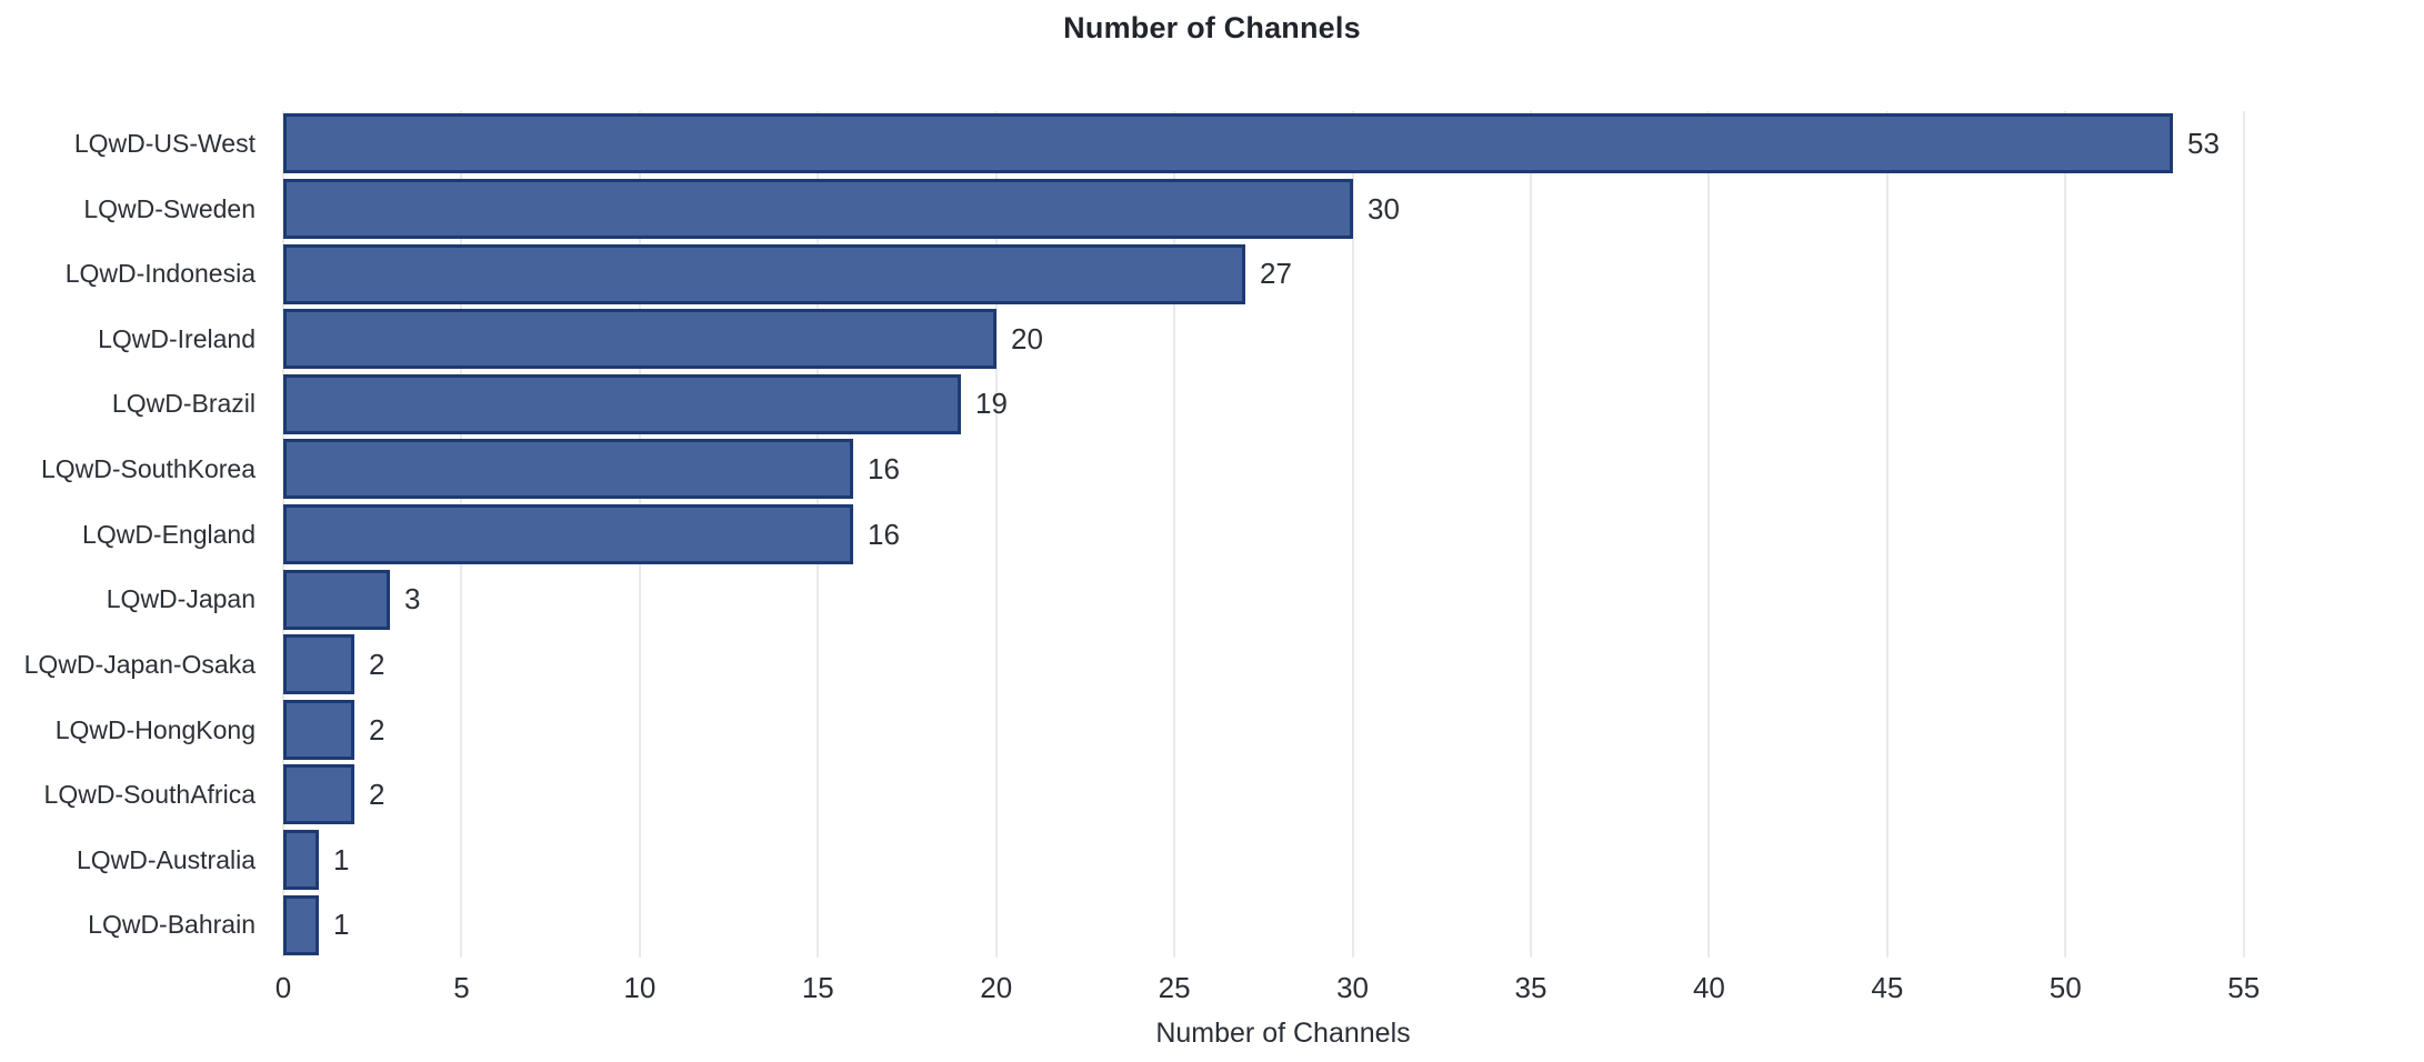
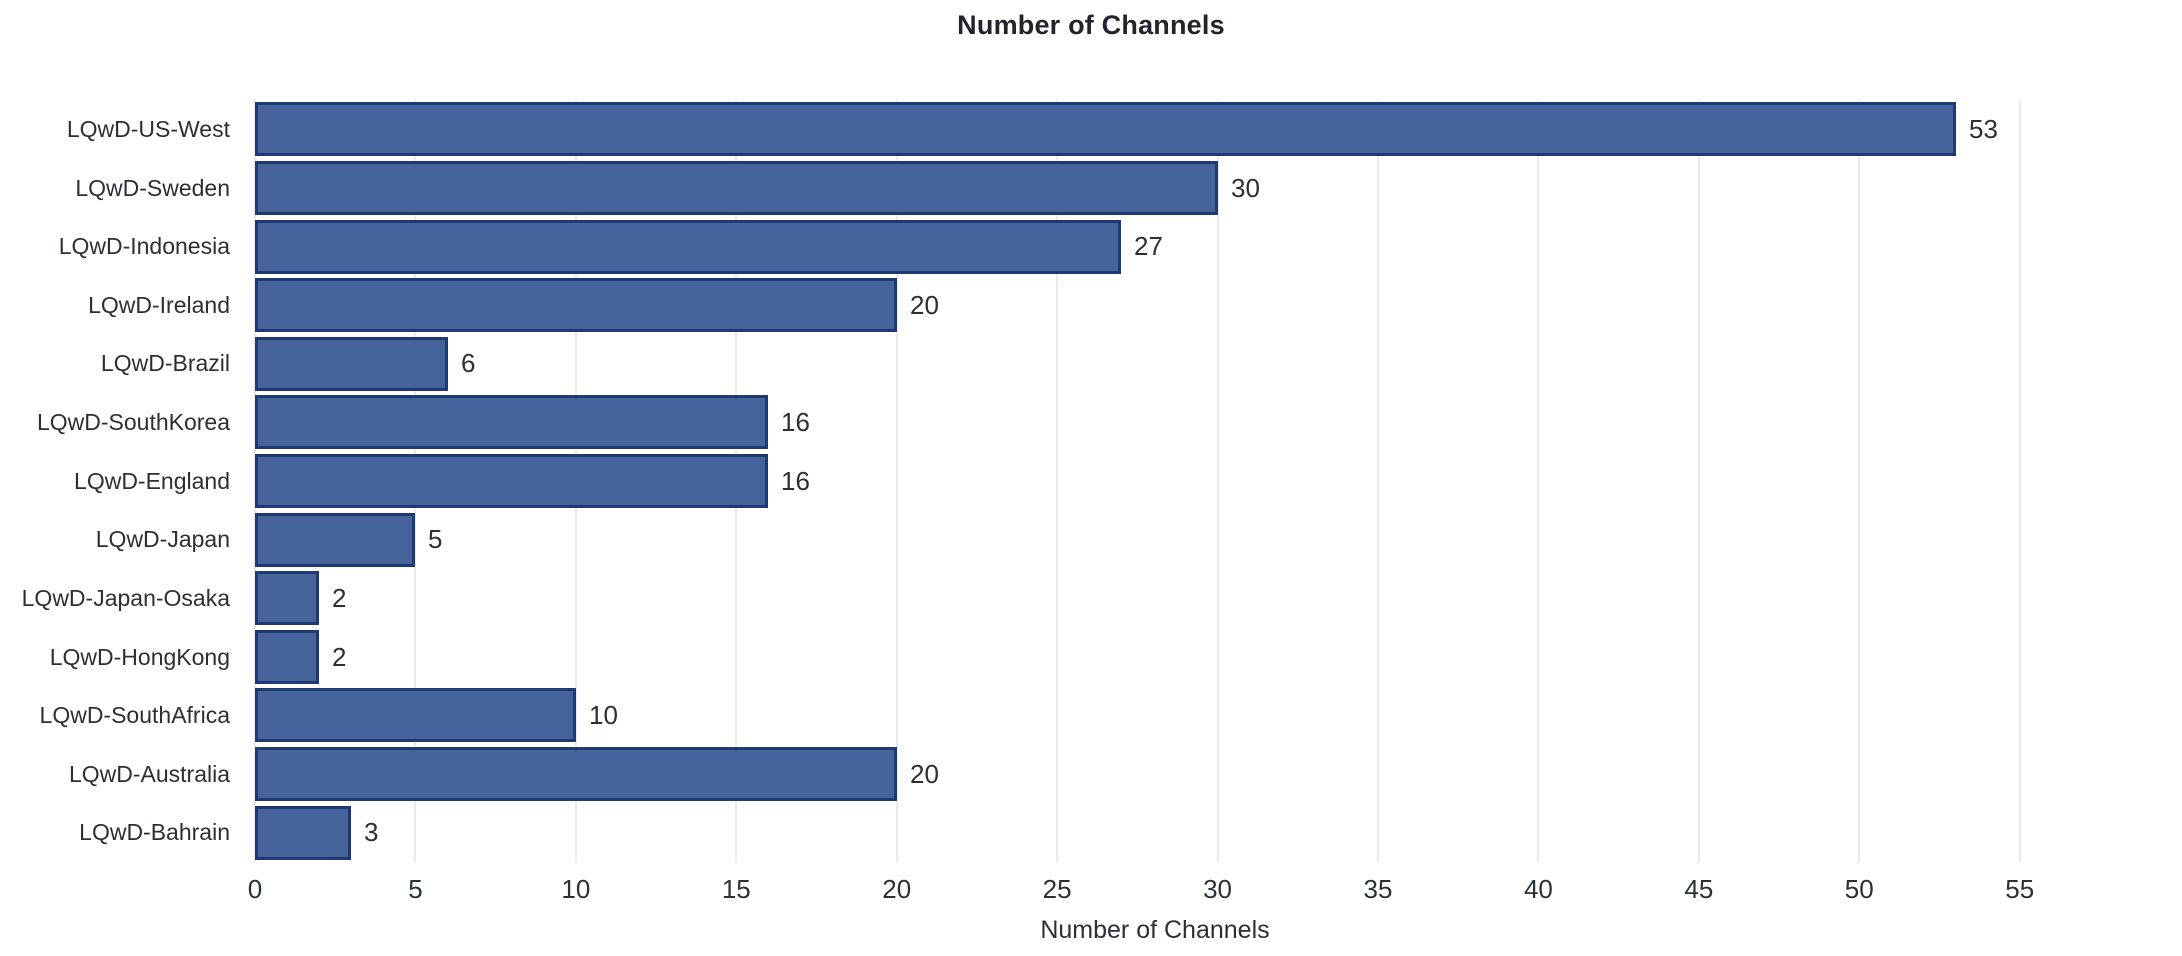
LQwD-Brazil: 19 -> 6
LQwD-Japan: 3 -> 5
LQwD-SouthAfrica: 2 -> 10
LQwD-Australia: 1 -> 20
LQwD-Bahrain: 1 -> 3
